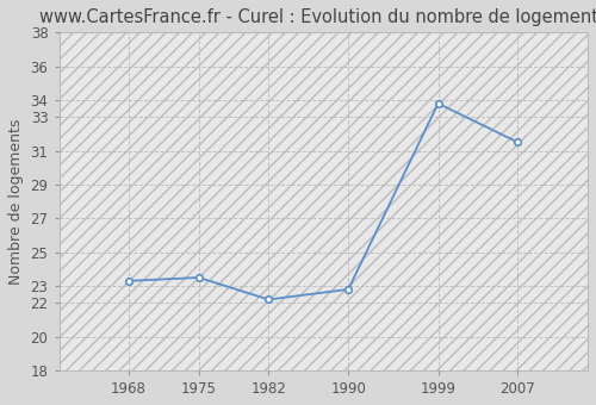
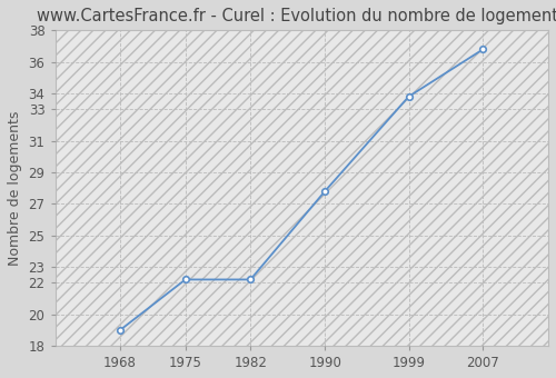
1968: 23.3 -> 19.0
1975: 23.5 -> 22.2
1990: 22.8 -> 27.8
2007: 31.5 -> 36.8
